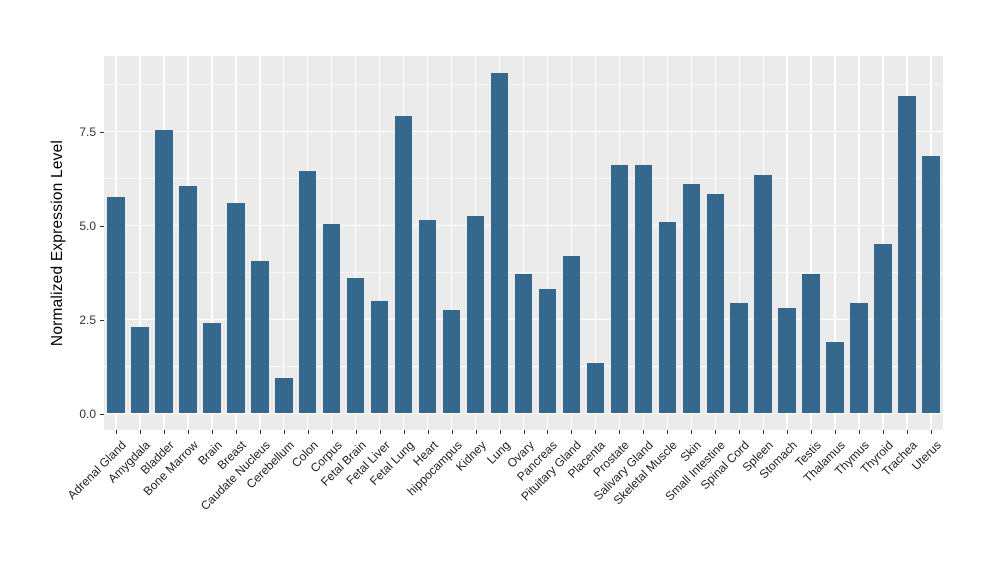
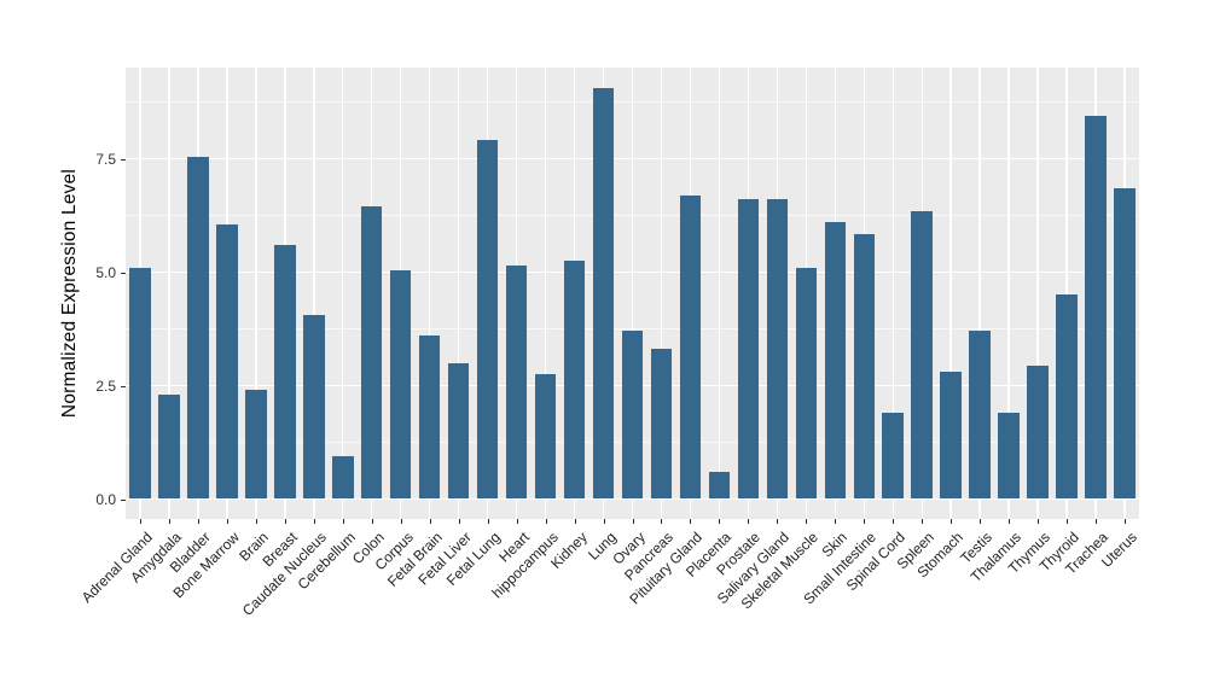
Adrenal Gland: 5.8 -> 5.1
Pituitary Gland: 4.2 -> 6.7
Placenta: 1.4 -> 0.6
Spinal Cord: 3.0 -> 1.9
